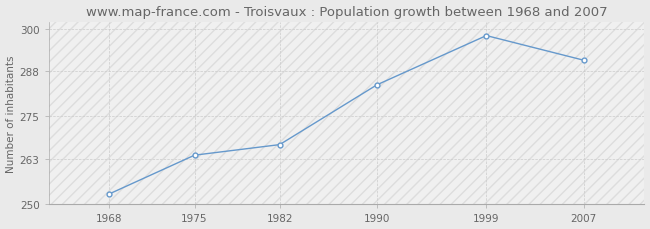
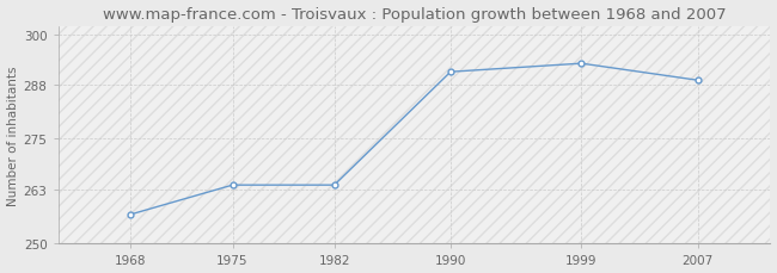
1968: 253 -> 257
1982: 267 -> 264
1990: 284 -> 291
1999: 298 -> 293
2007: 291 -> 289
